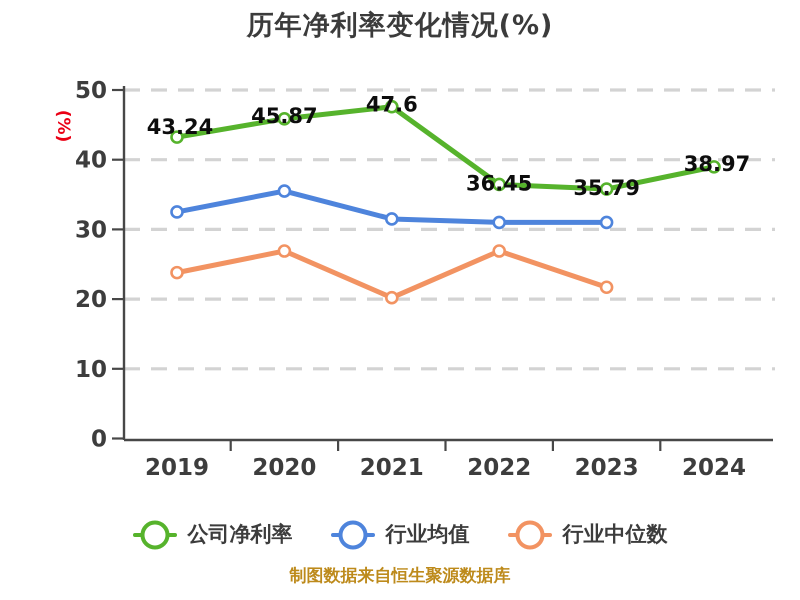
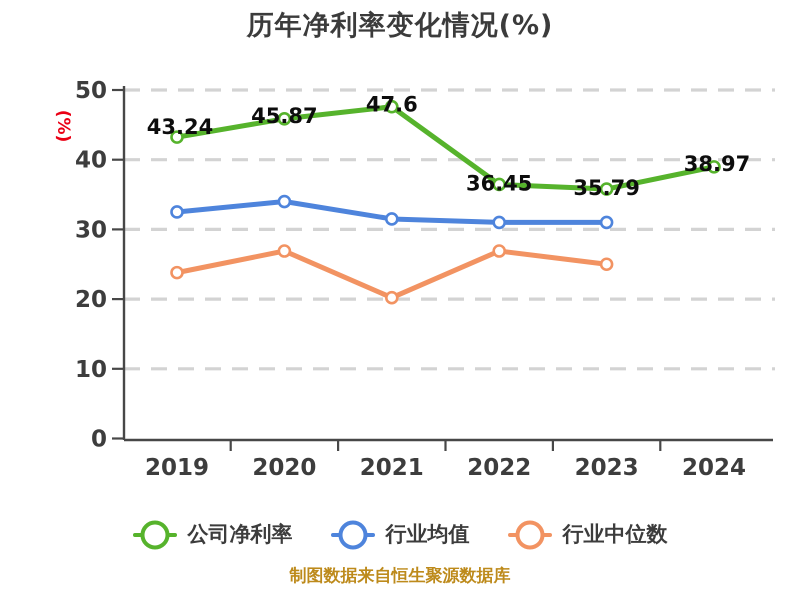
行业均值/2020: 36 -> 34
行业中位数/2023: 22 -> 25
